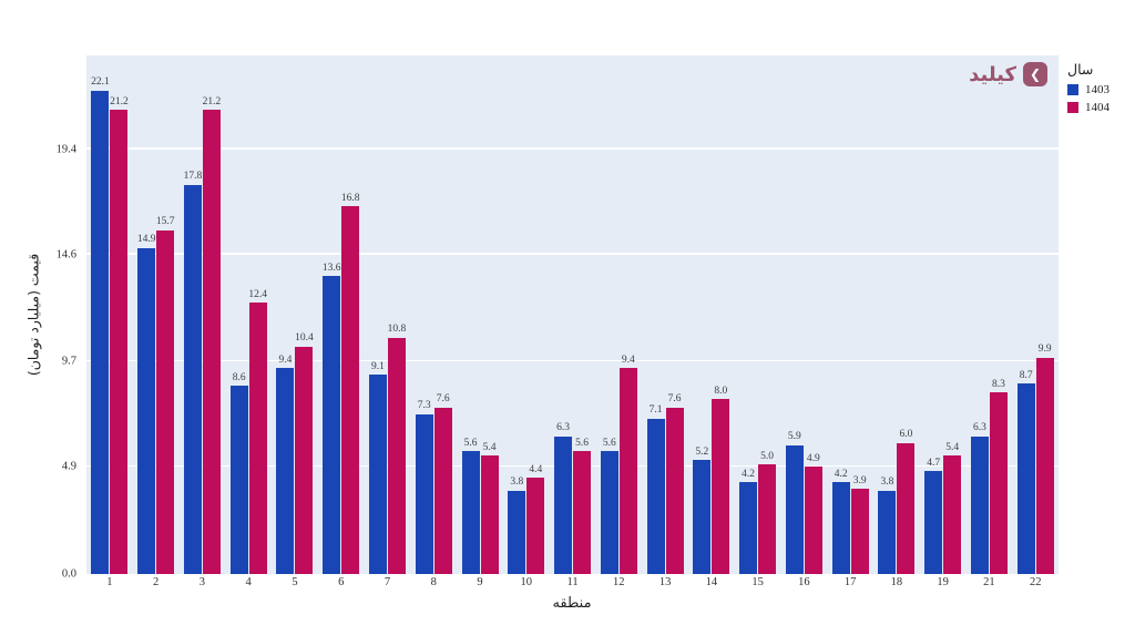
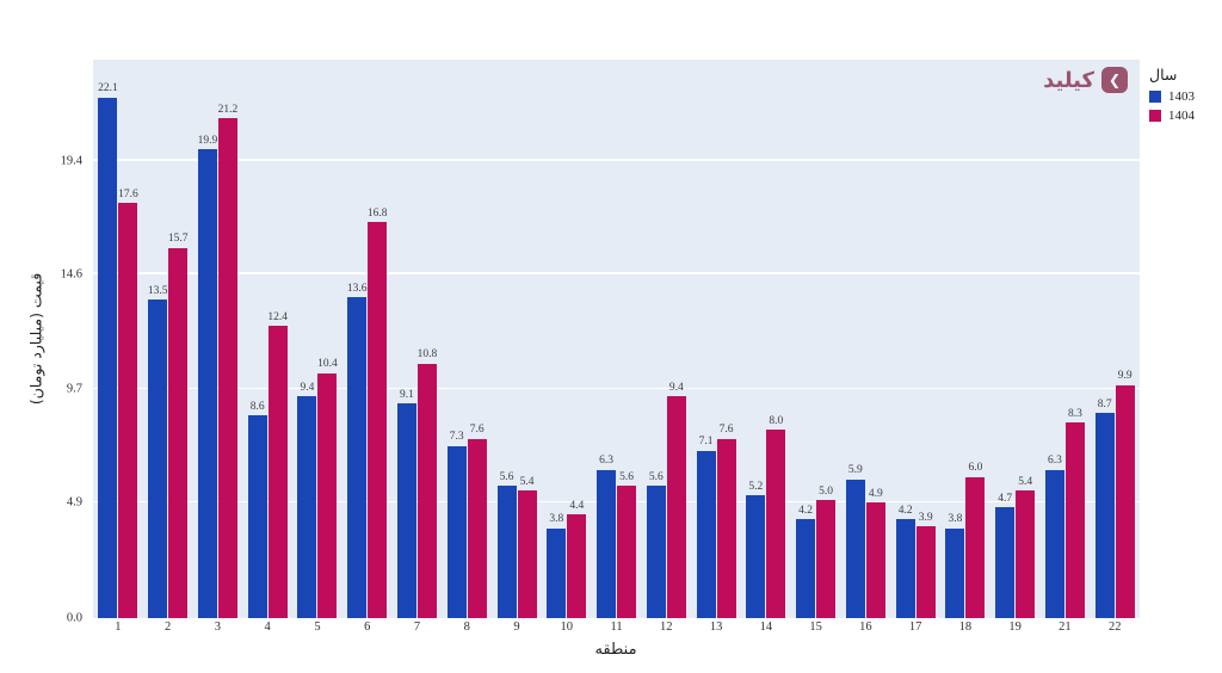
1404/1: 21.2 -> 17.6
1403/2: 14.9 -> 13.5
1403/3: 17.8 -> 19.9
